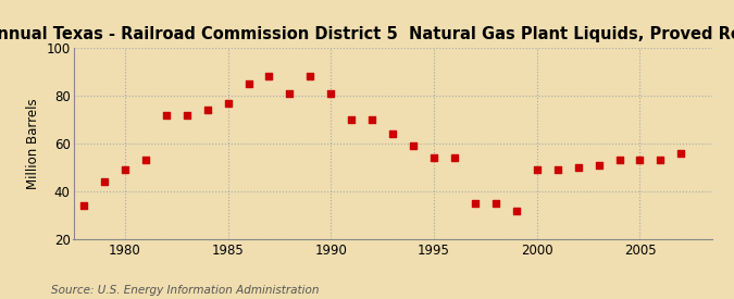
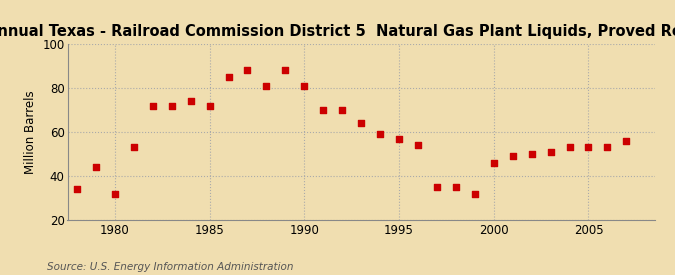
1980: 49 -> 32
1985: 77 -> 72
1995: 54 -> 57
2000: 49 -> 46
